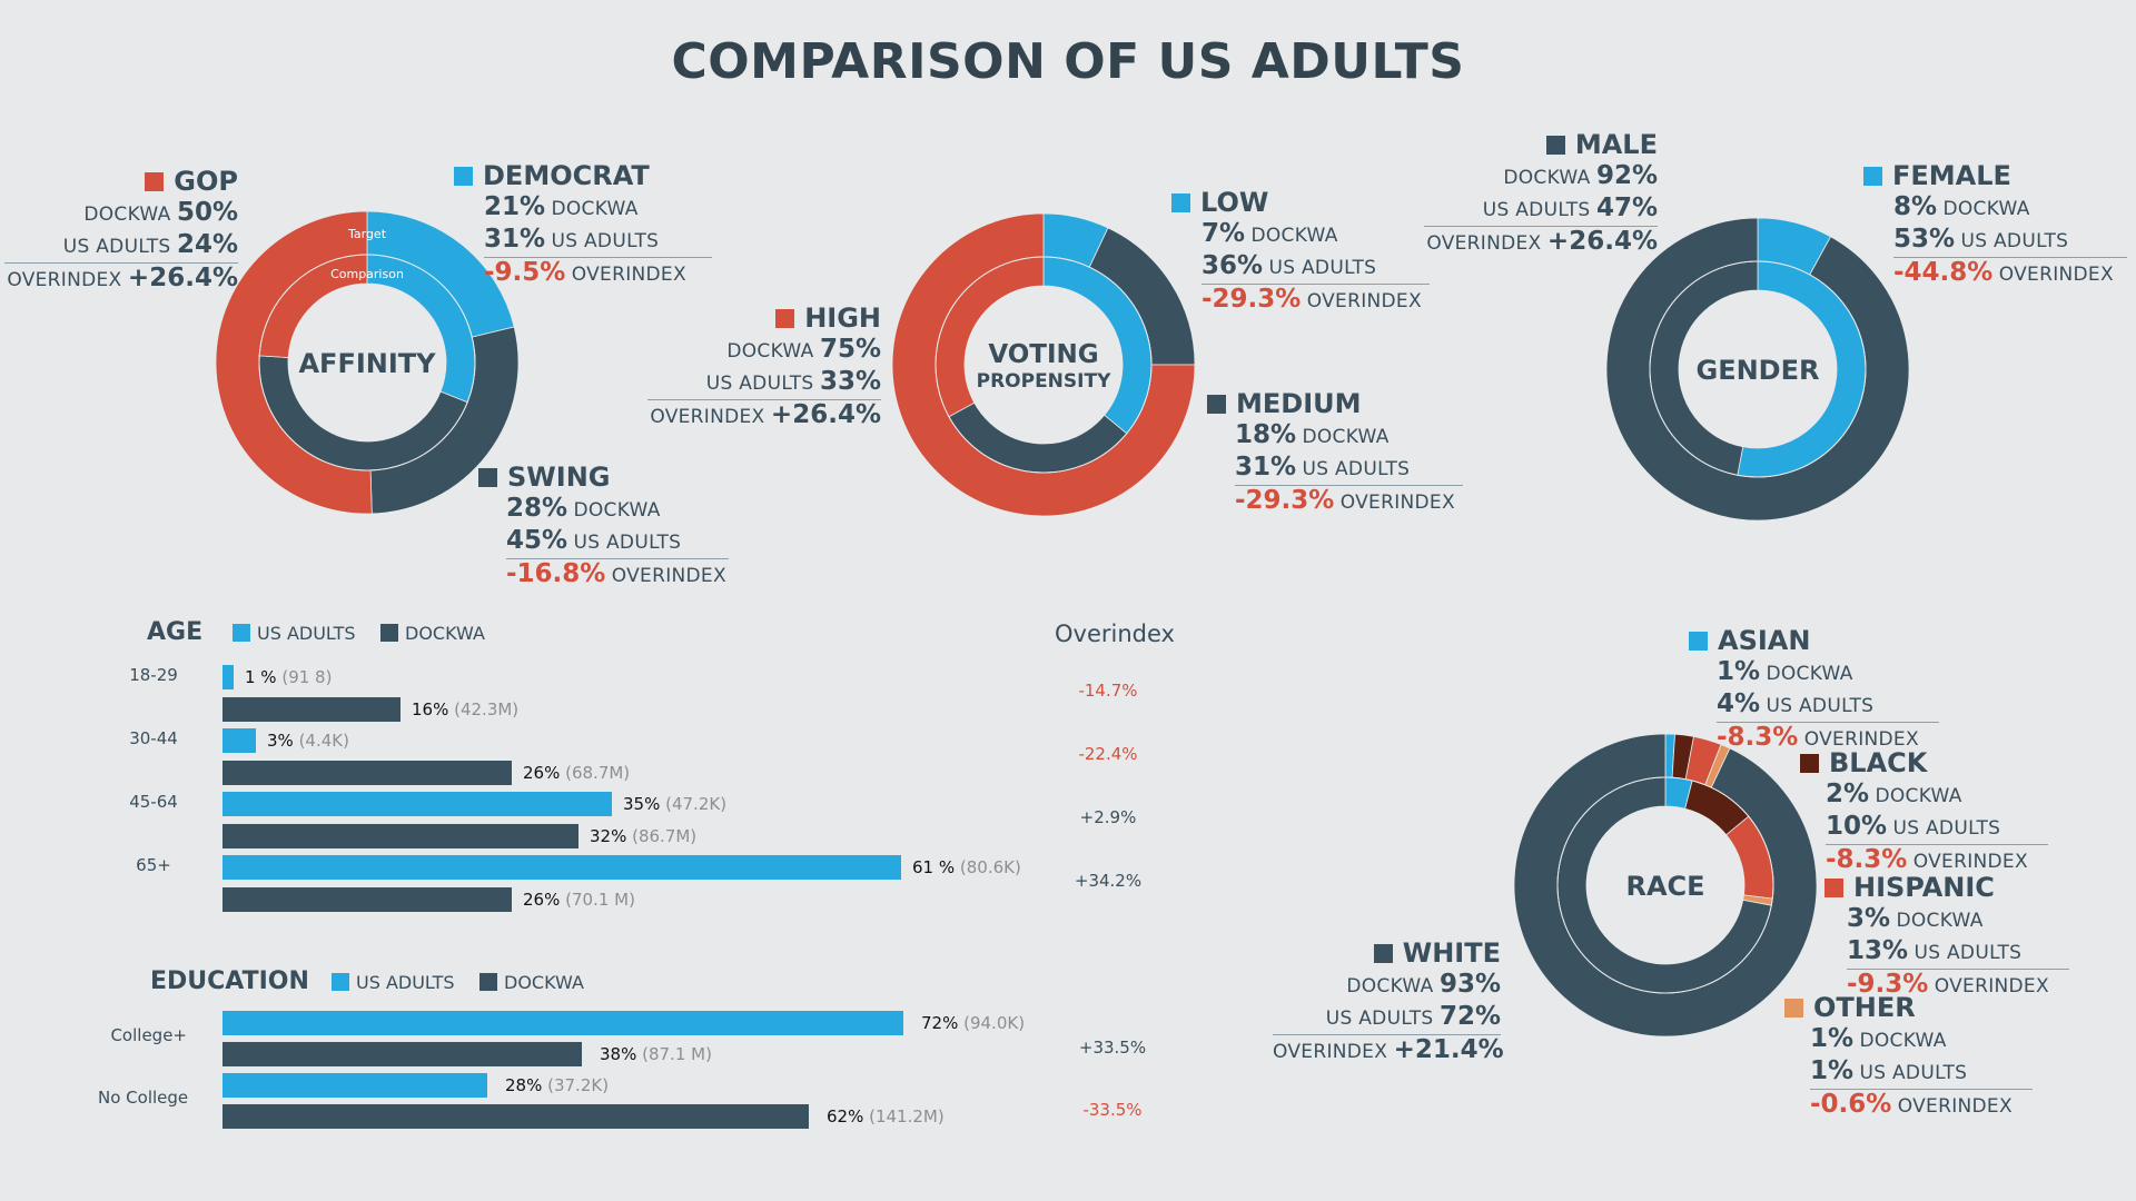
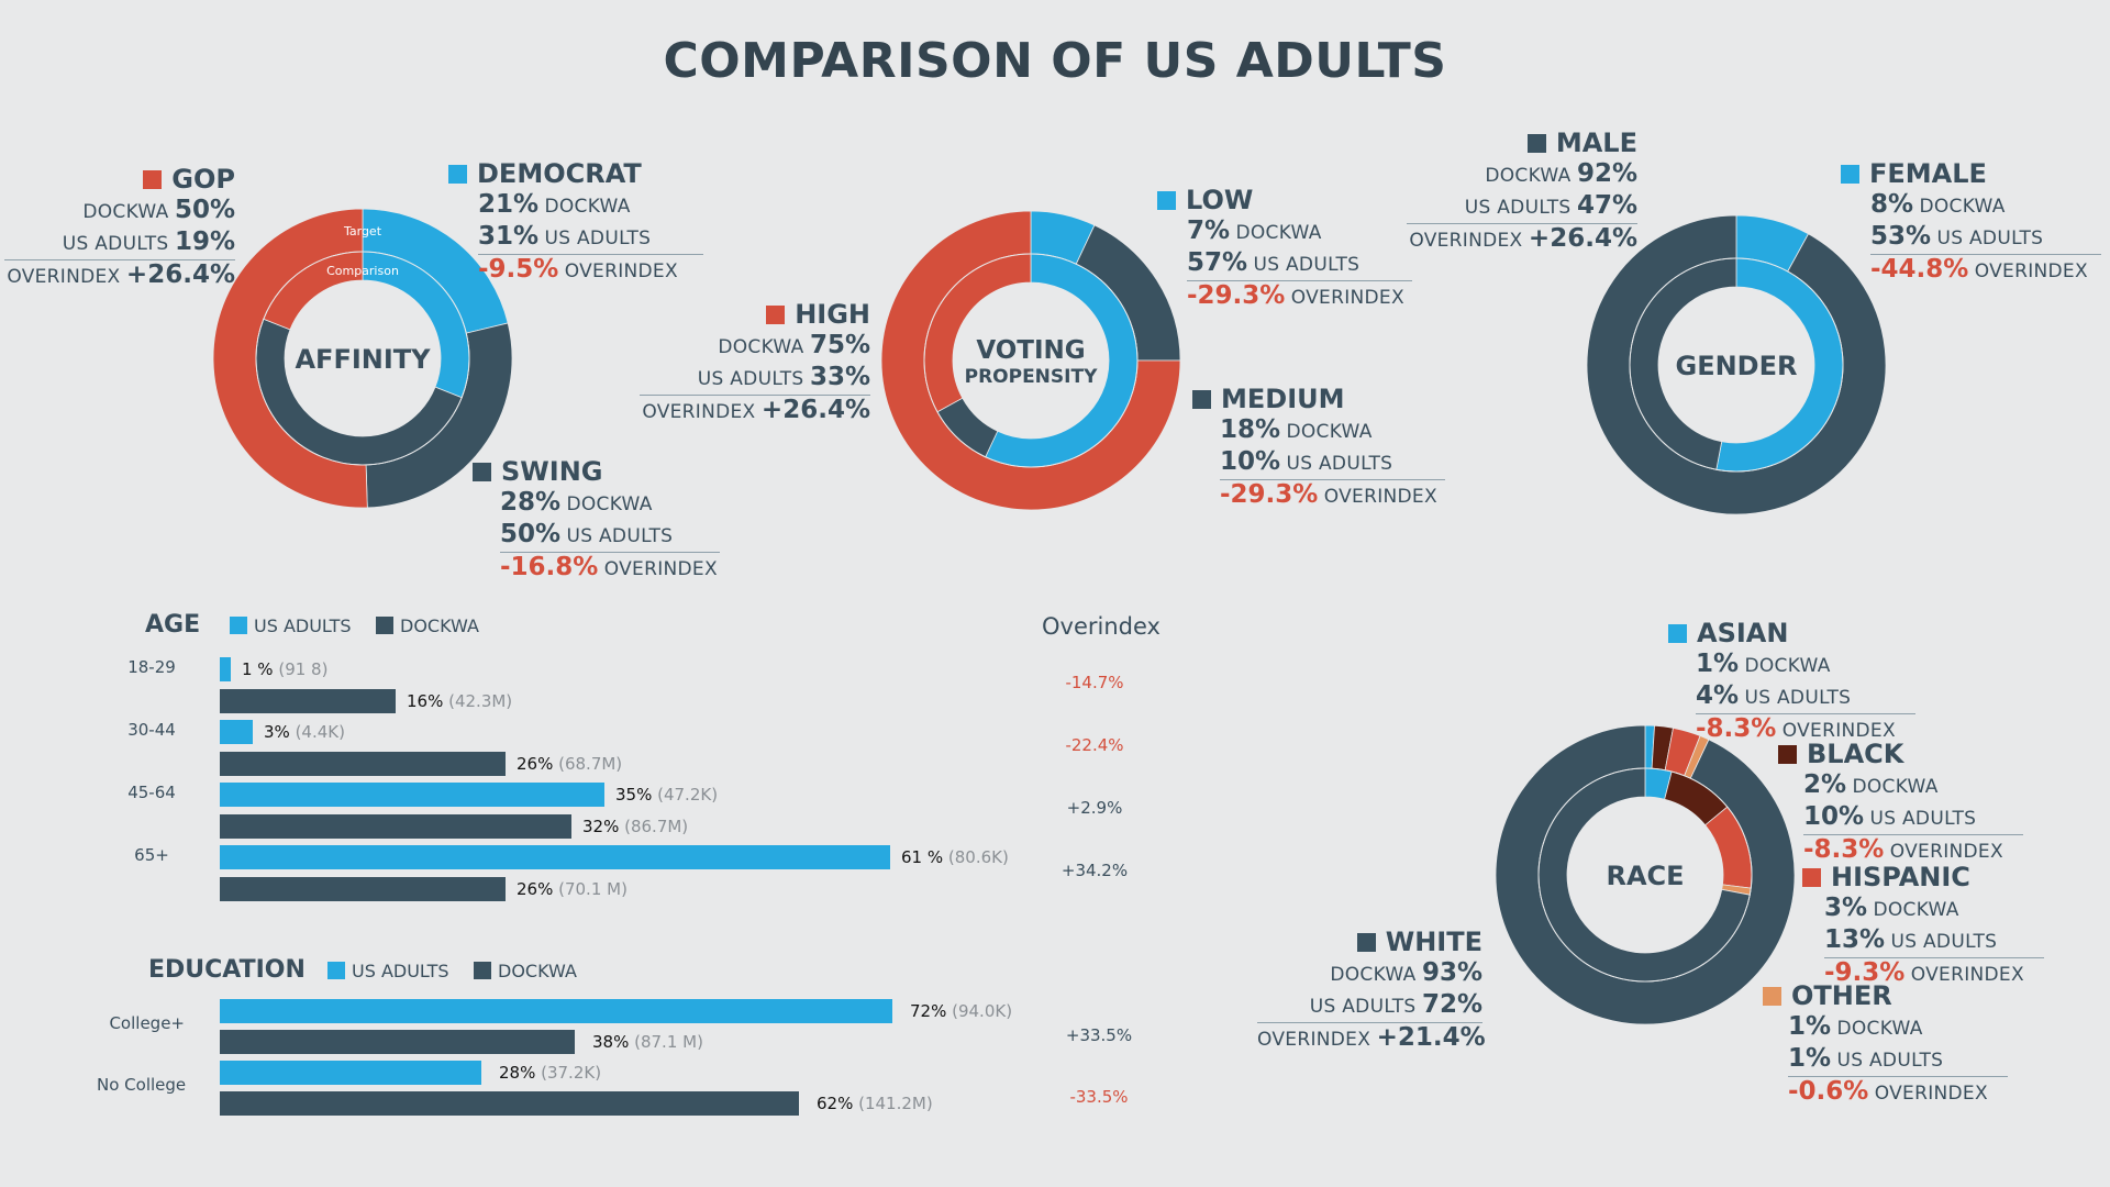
AFFINITY/US ADULTS/SWING: 45 -> 50
AFFINITY/US ADULTS/GOP: 24 -> 19
VOTING/US ADULTS/LOW: 36 -> 57
VOTING/US ADULTS/MEDIUM: 31 -> 10
